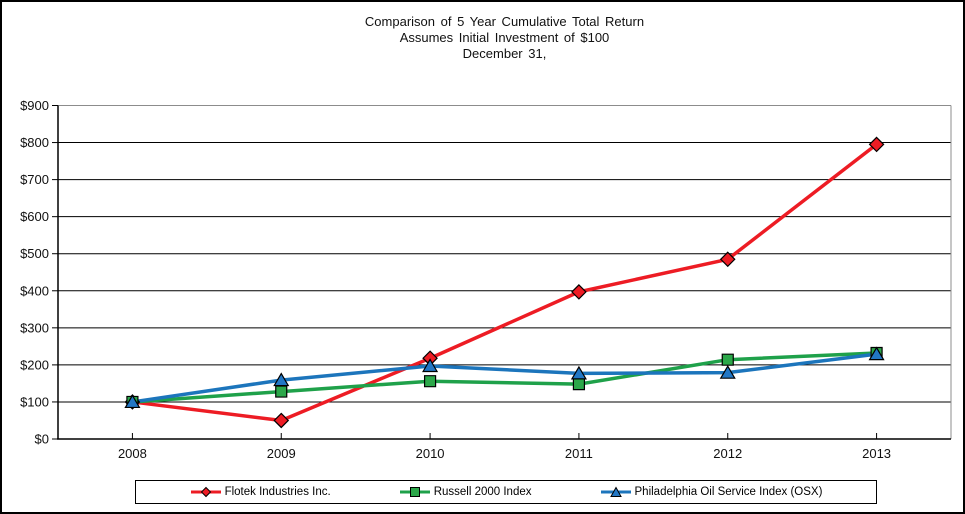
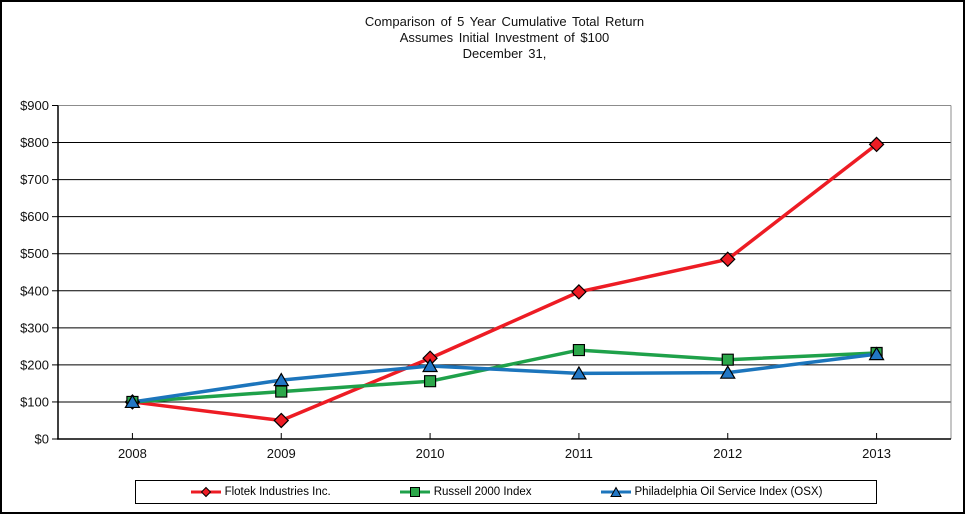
Russell 2000 Index/2011: $150 -> $240
